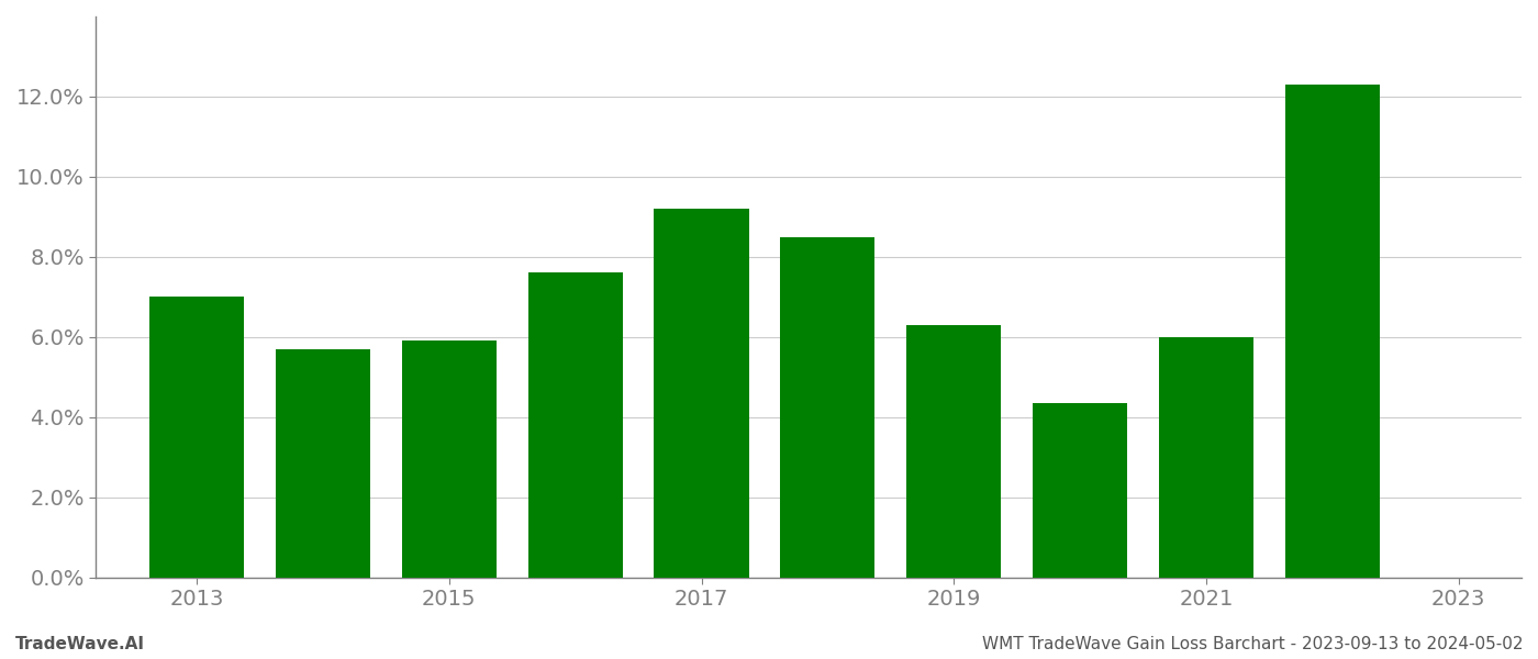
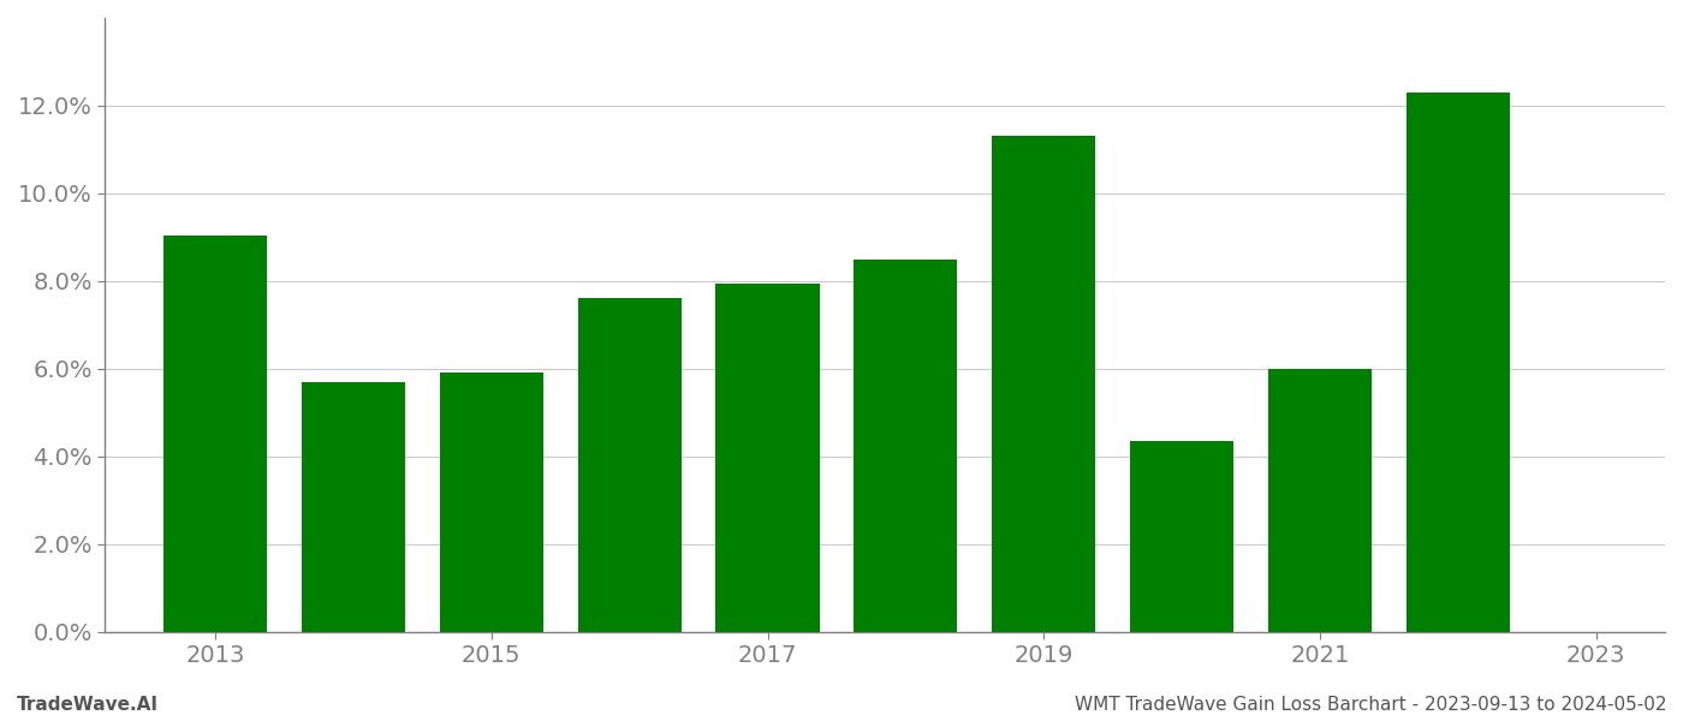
2013: 7.00% -> 9.05%
2017: 9.20% -> 7.95%
2019: 6.30% -> 11.30%
